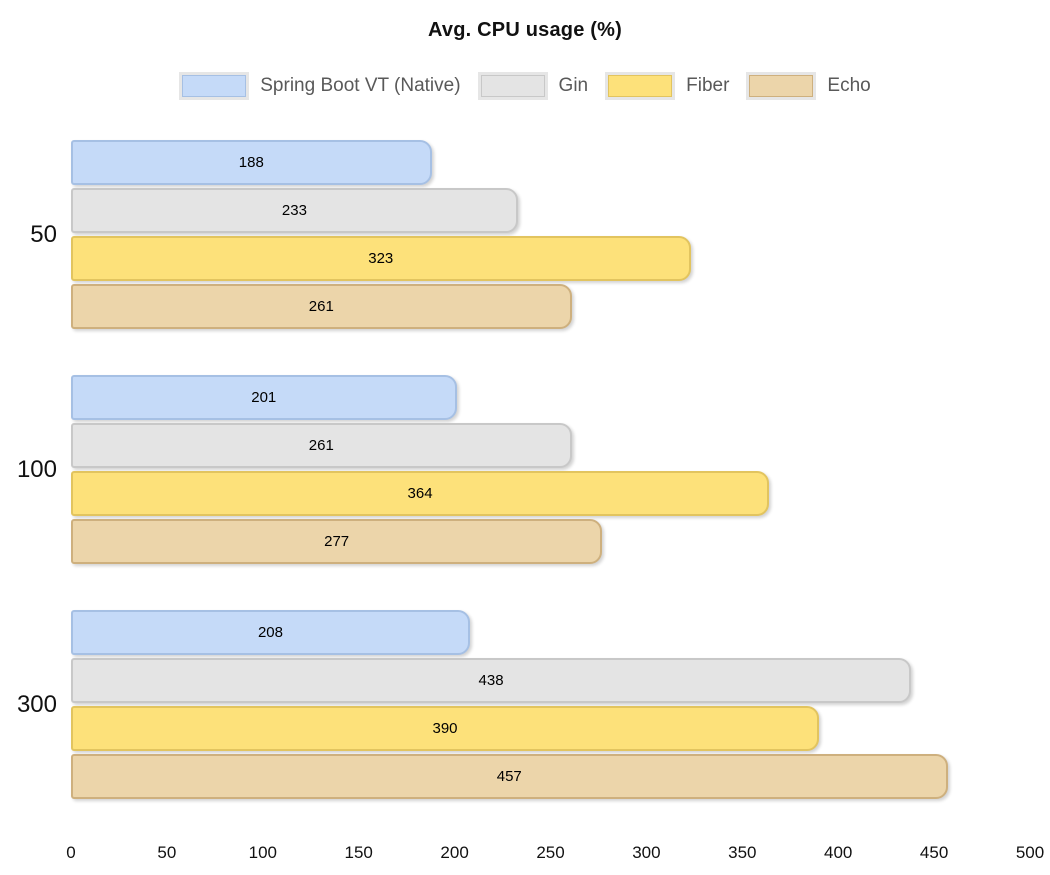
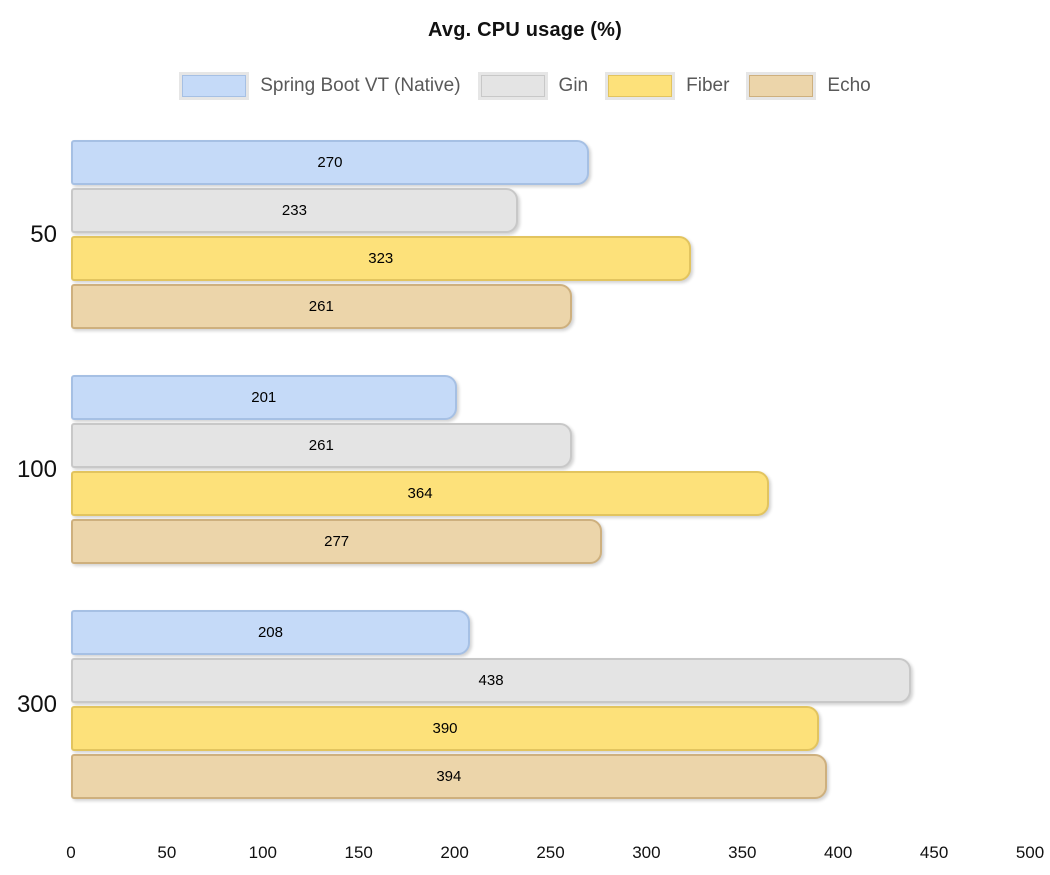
Spring Boot VT (Native)/50: 188 -> 270
Echo/300: 457 -> 394
